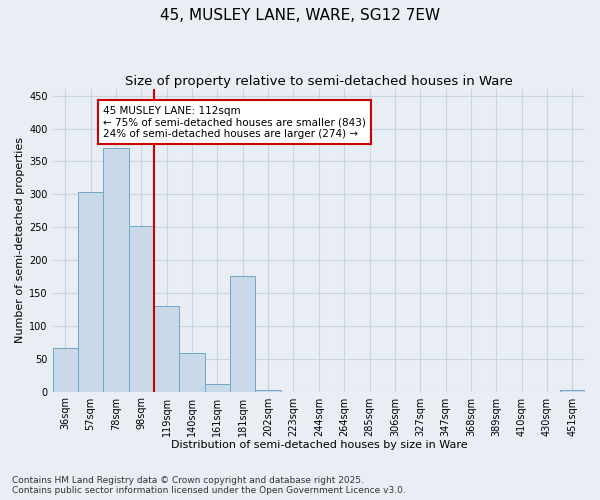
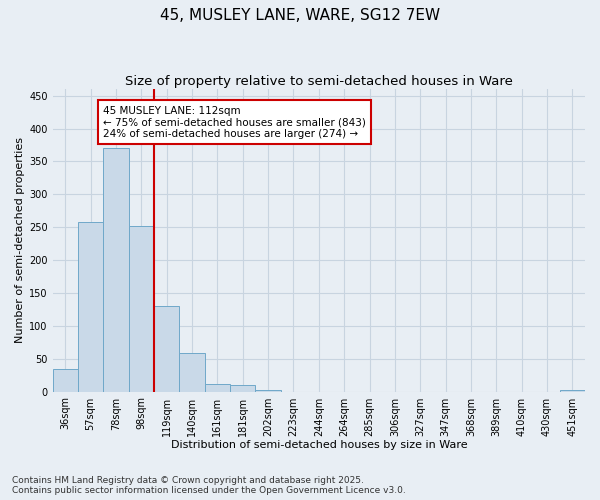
36sqm: 66 -> 35
57sqm: 304 -> 258
181sqm: 176 -> 10
